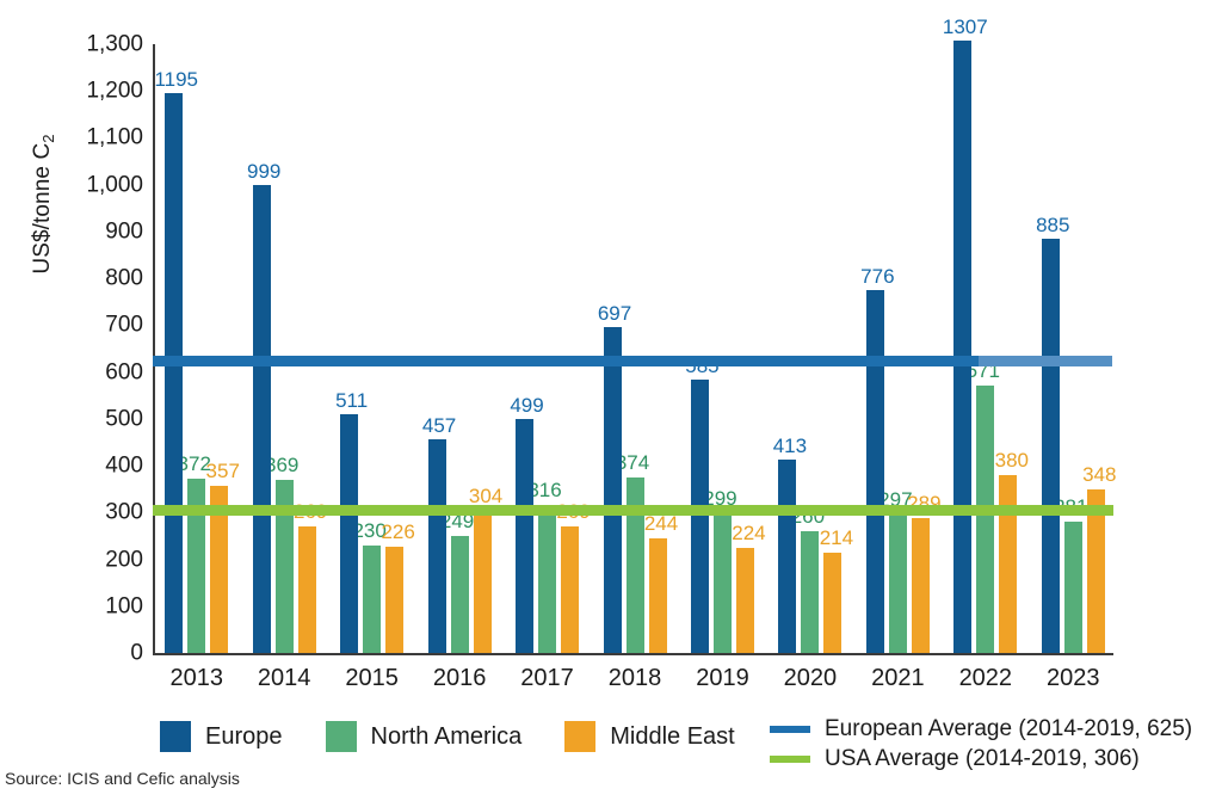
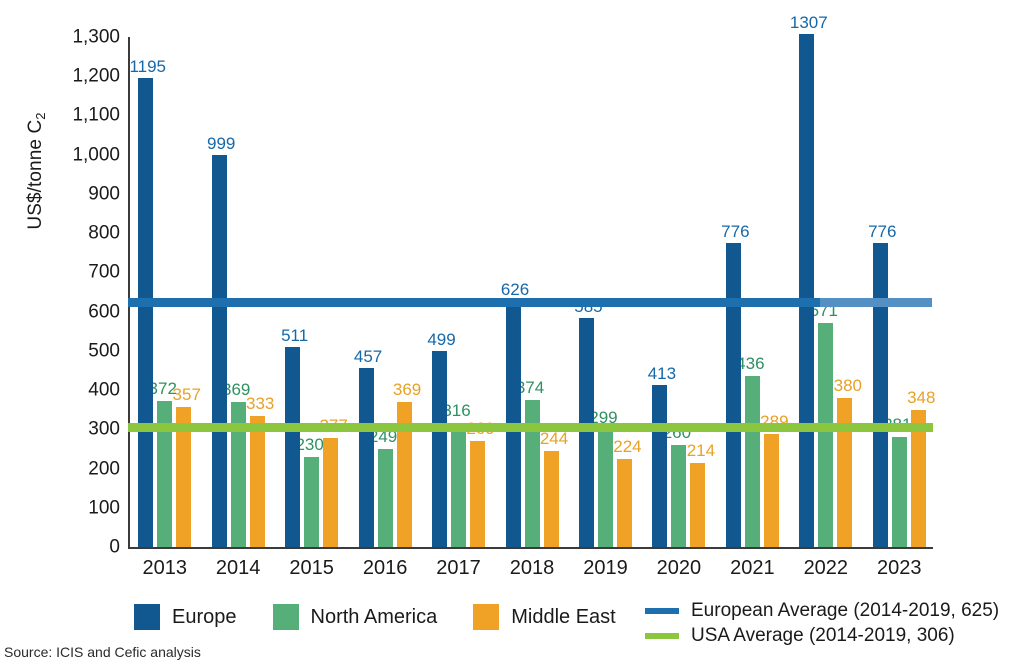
Middle East/2014: 269 -> 333
Middle East/2015: 226 -> 277
Middle East/2016: 304 -> 369
Europe/2018: 697 -> 626
North America/2021: 297 -> 436
Europe/2023: 885 -> 776
